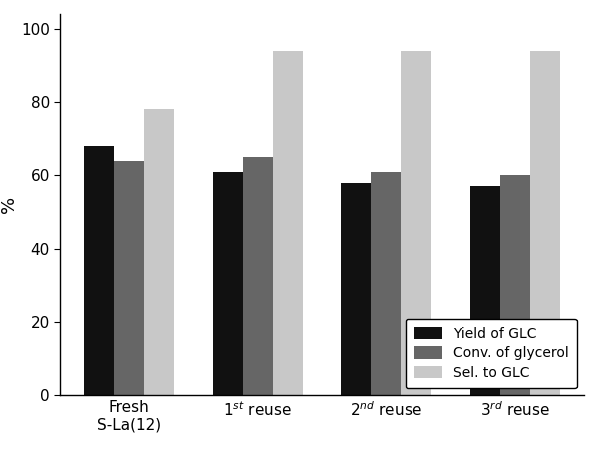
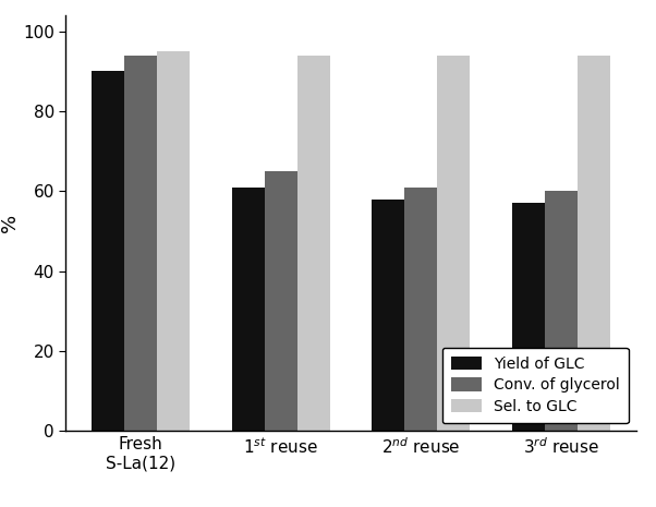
Yield of GLC/Fresh S-La(12): 68 -> 90
Conv. of glycerol/Fresh S-La(12): 64 -> 94
Sel. to GLC/Fresh S-La(12): 78 -> 95
